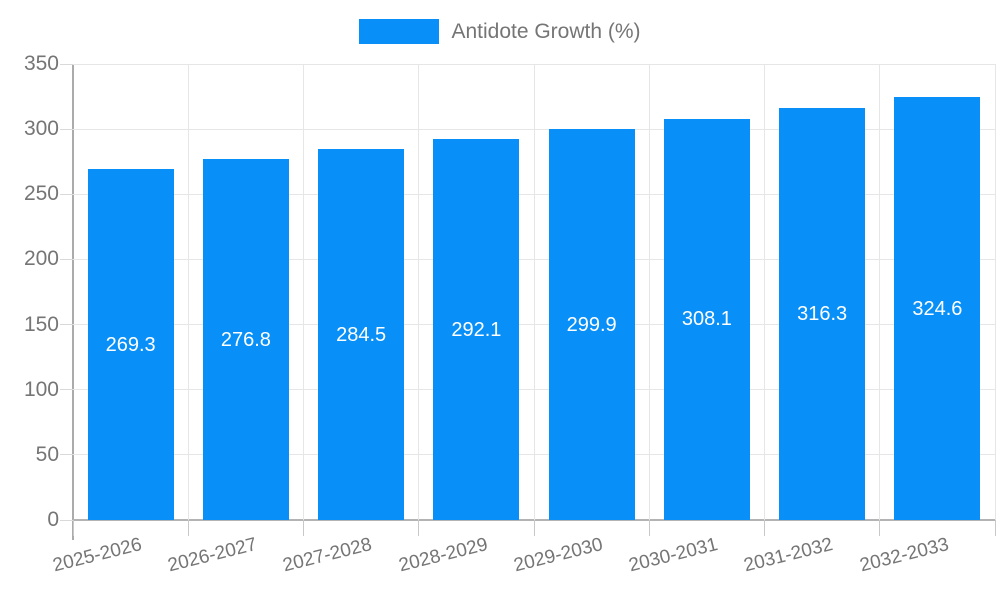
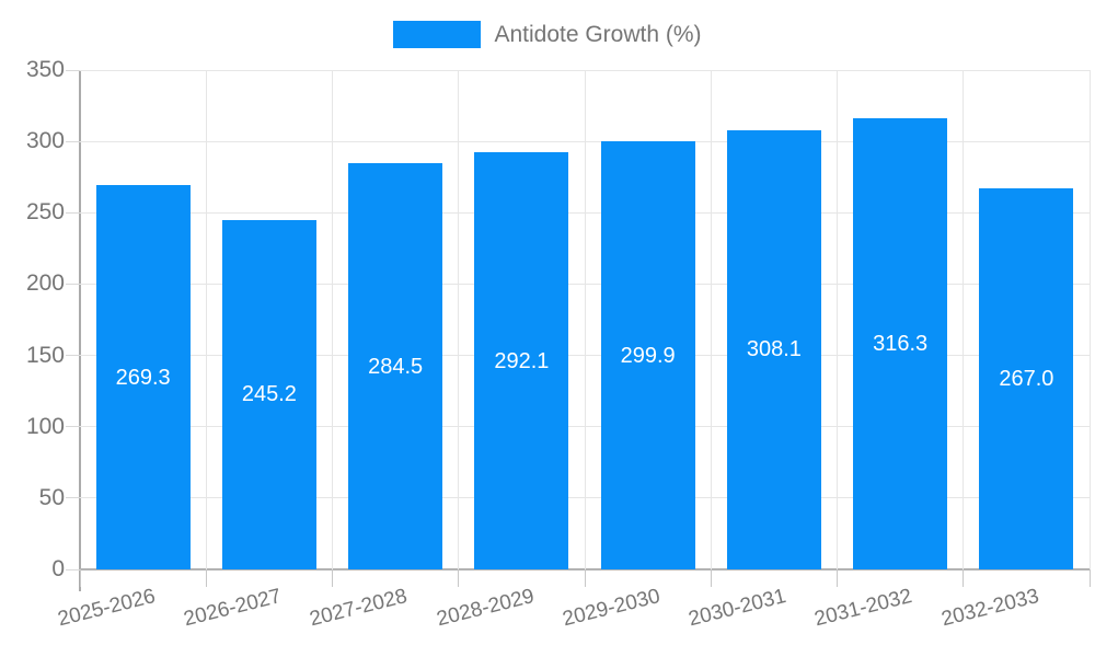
2026-2027: 276.8 -> 245.2
2032-2033: 324.6 -> 267.0
